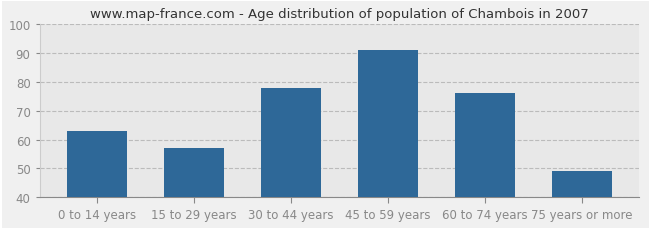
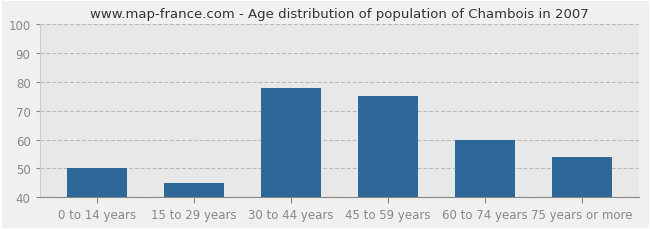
0 to 14 years: 63 -> 50
15 to 29 years: 57 -> 45
45 to 59 years: 91 -> 75
60 to 74 years: 76 -> 60
75 years or more: 49 -> 54
